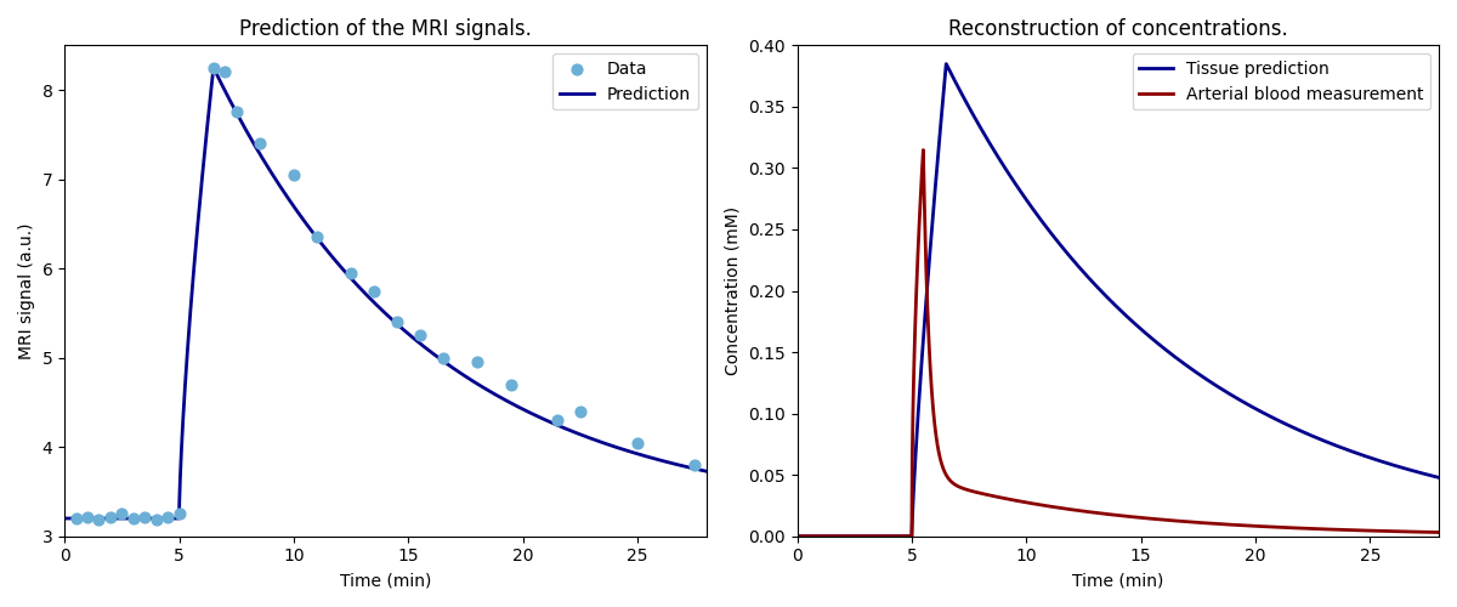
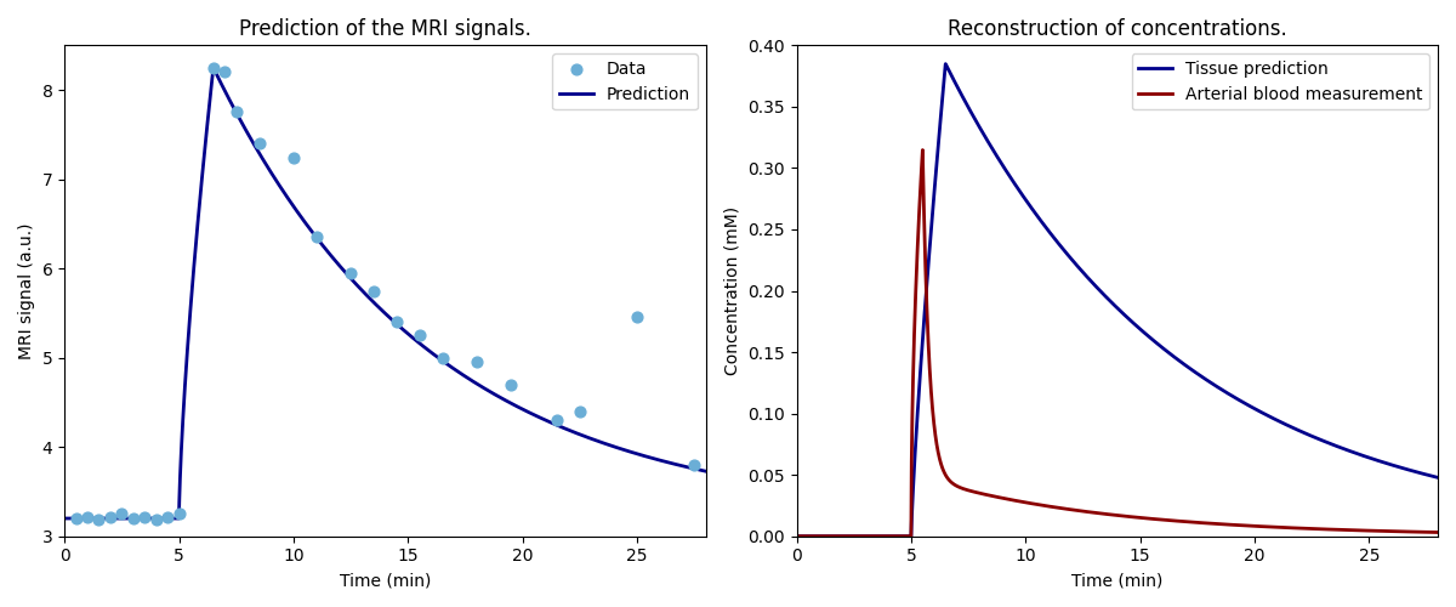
Prediction of the MRI signals./Data/10: 7.05 -> 7.24
Prediction of the MRI signals./Data/25: 4.05 -> 5.46
